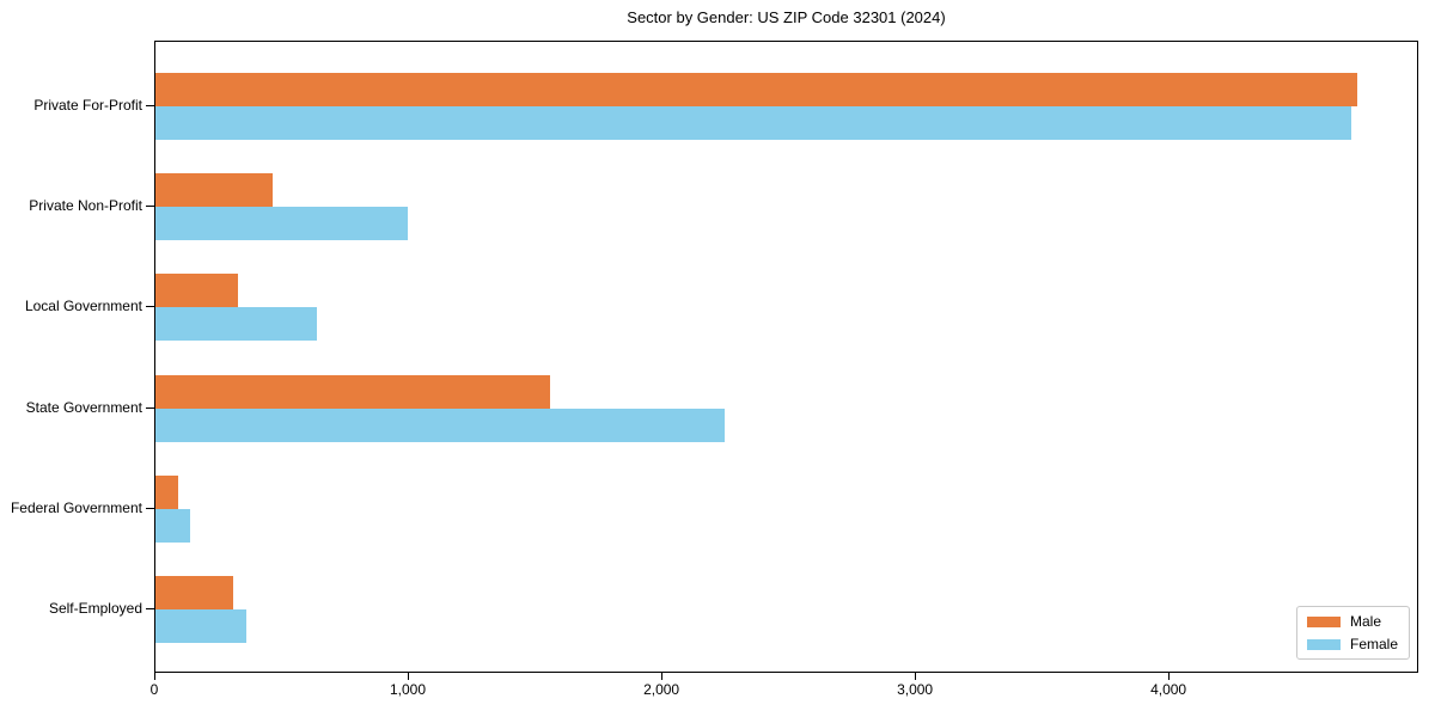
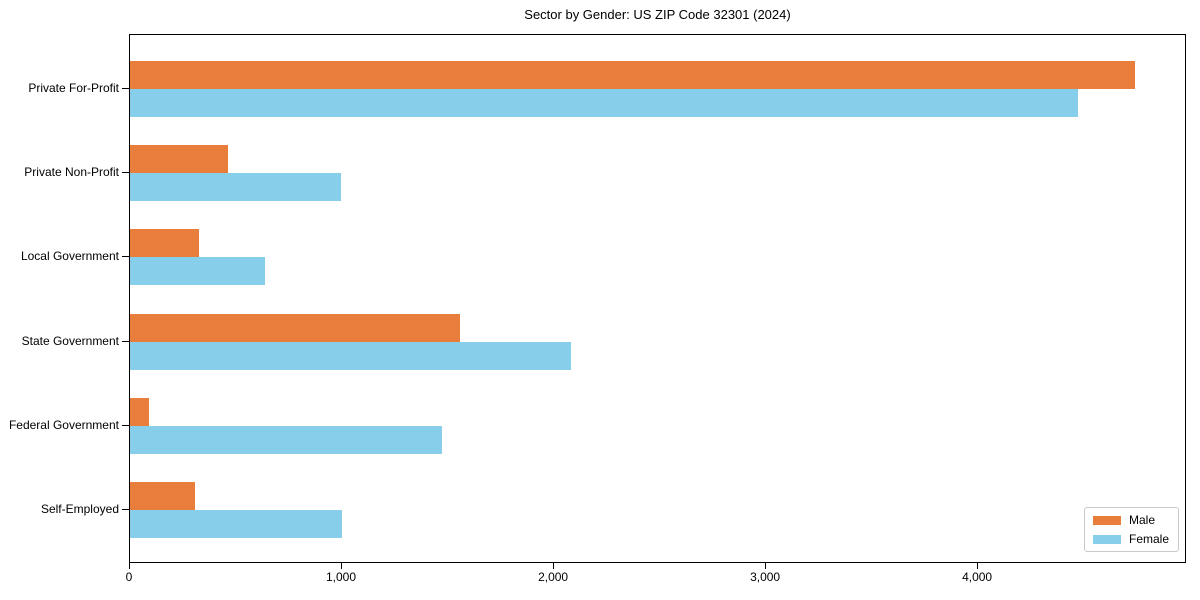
Female/Private For-Profit: 4720 -> 4470
Female/State Government: 2240 -> 2080
Female/Federal Government: 140 -> 1470
Female/Self-Employed: 360 -> 1000
